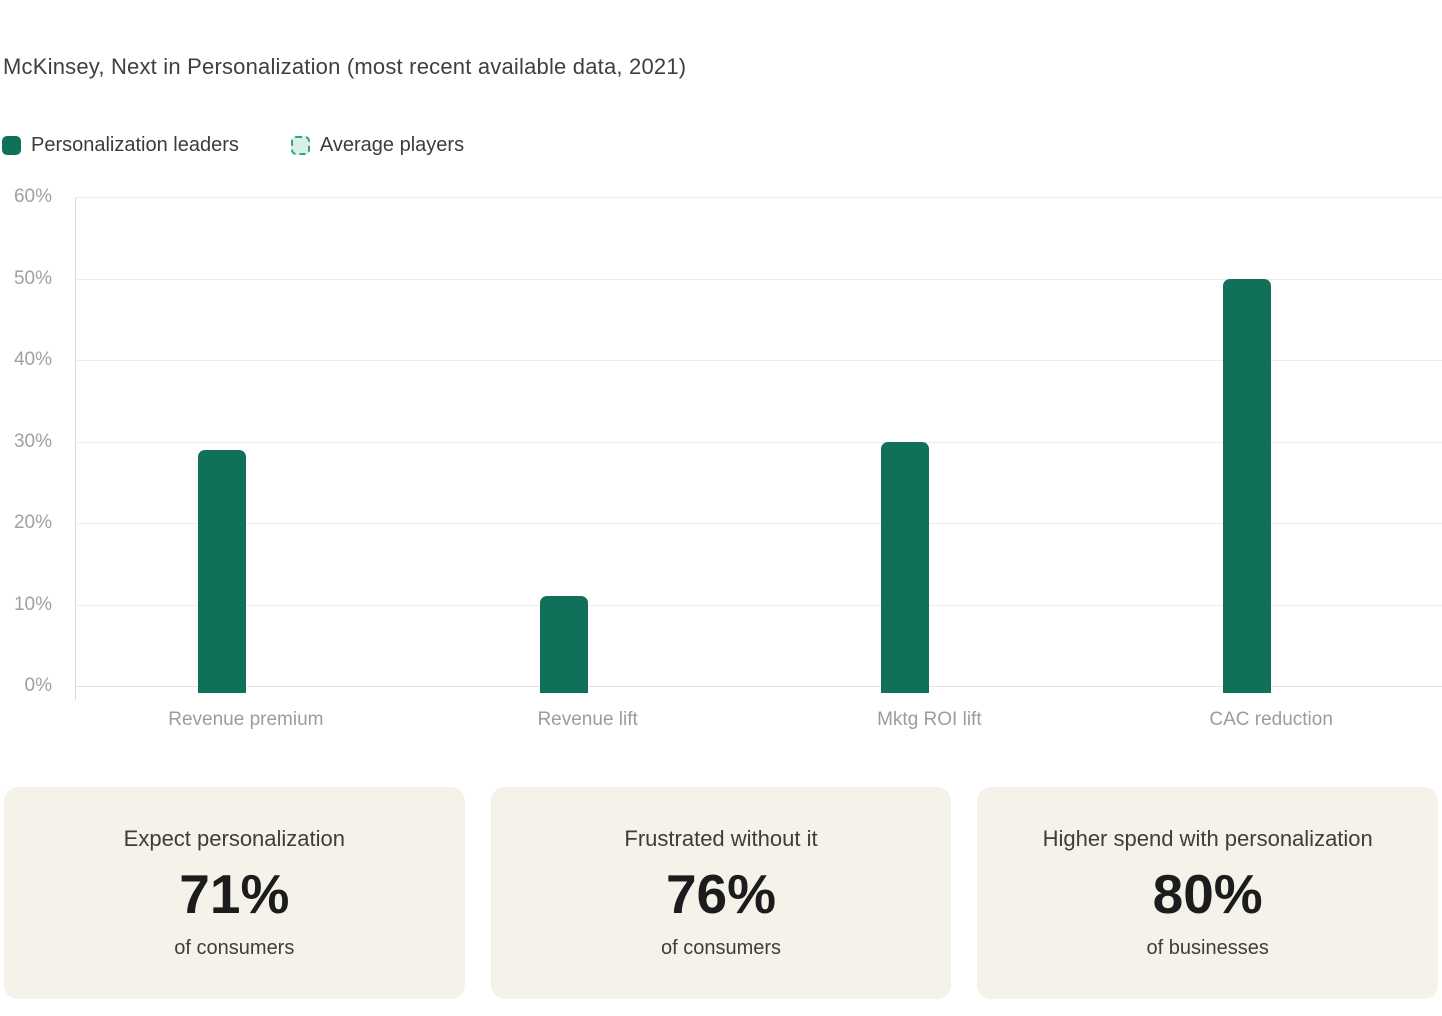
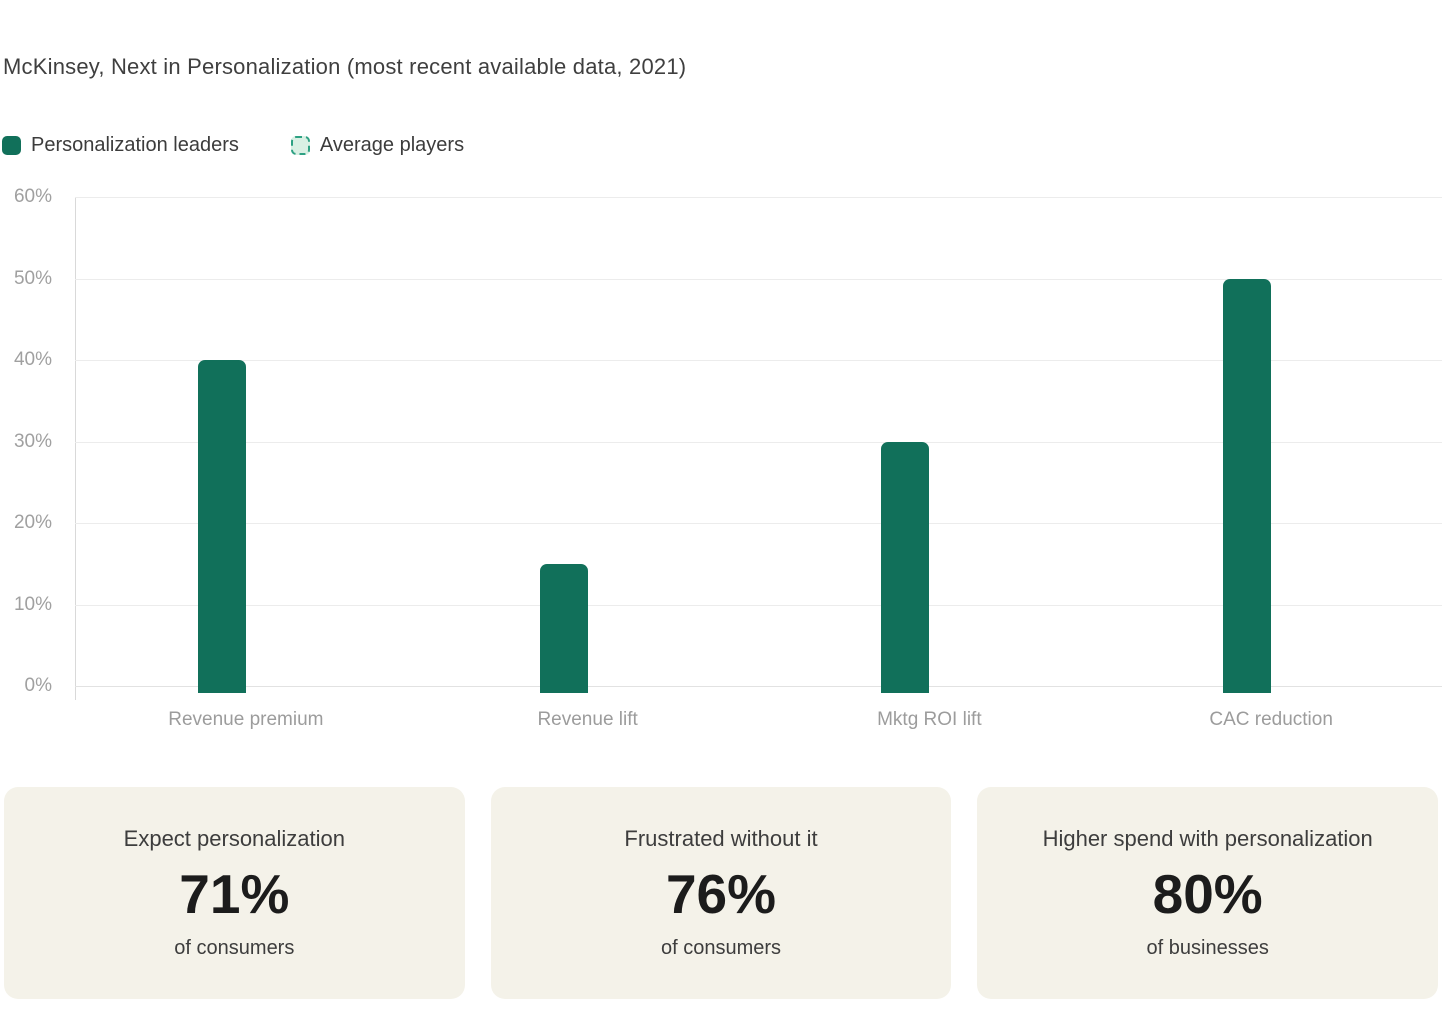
Personalization leaders/Revenue premium: 29% -> 40%
Personalization leaders/Revenue lift: 11% -> 15%
